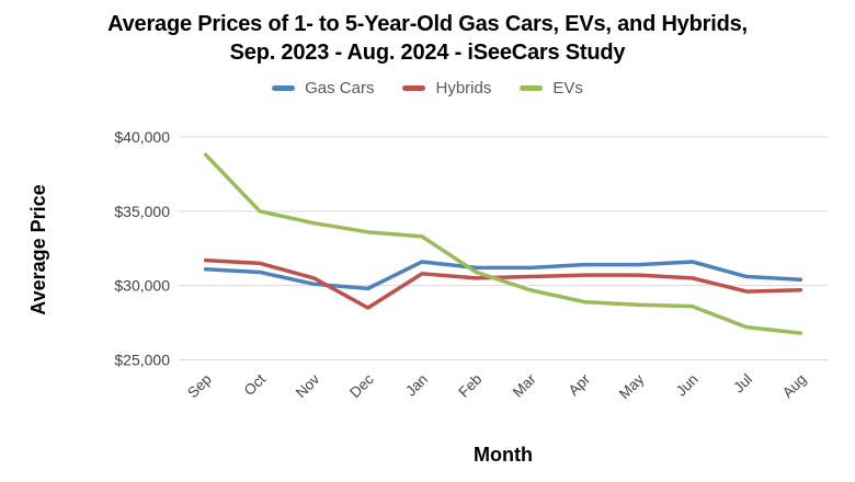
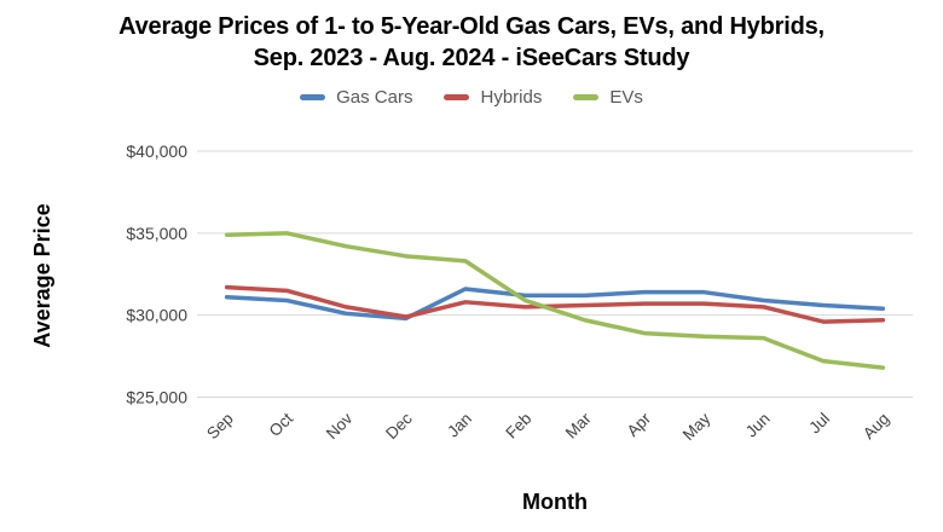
EVs/Sep: $38800 -> $34900
Hybrids/Dec: $28500 -> $29900
Gas Cars/Jun: $31600 -> $30900
